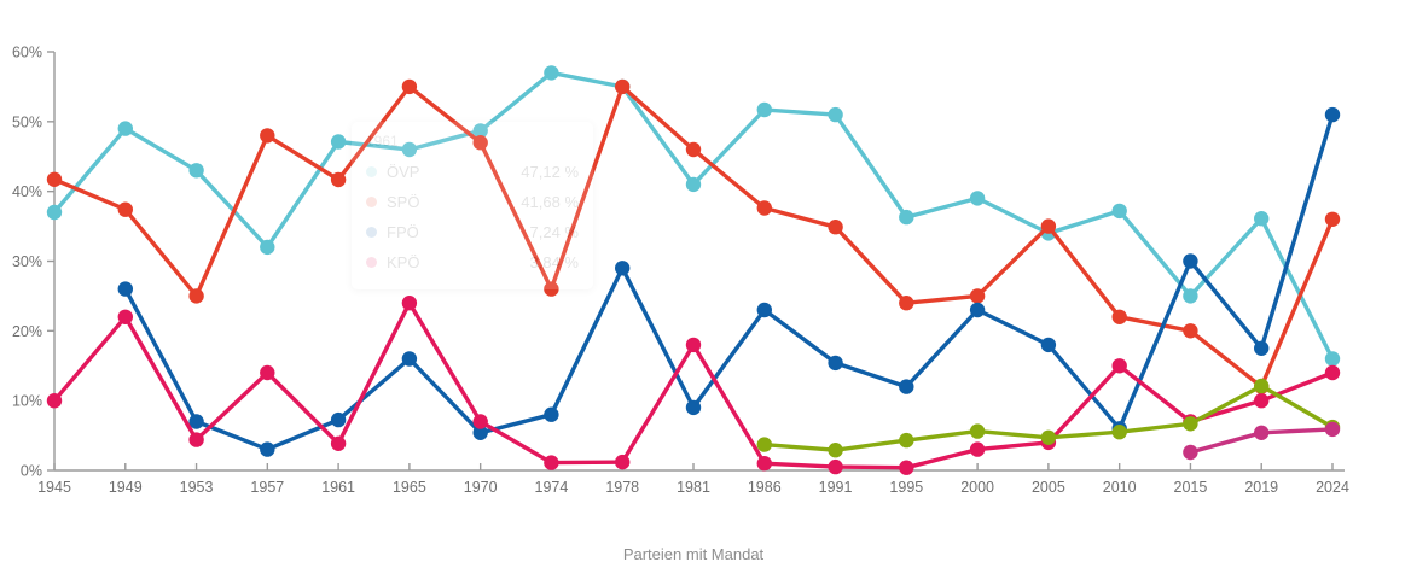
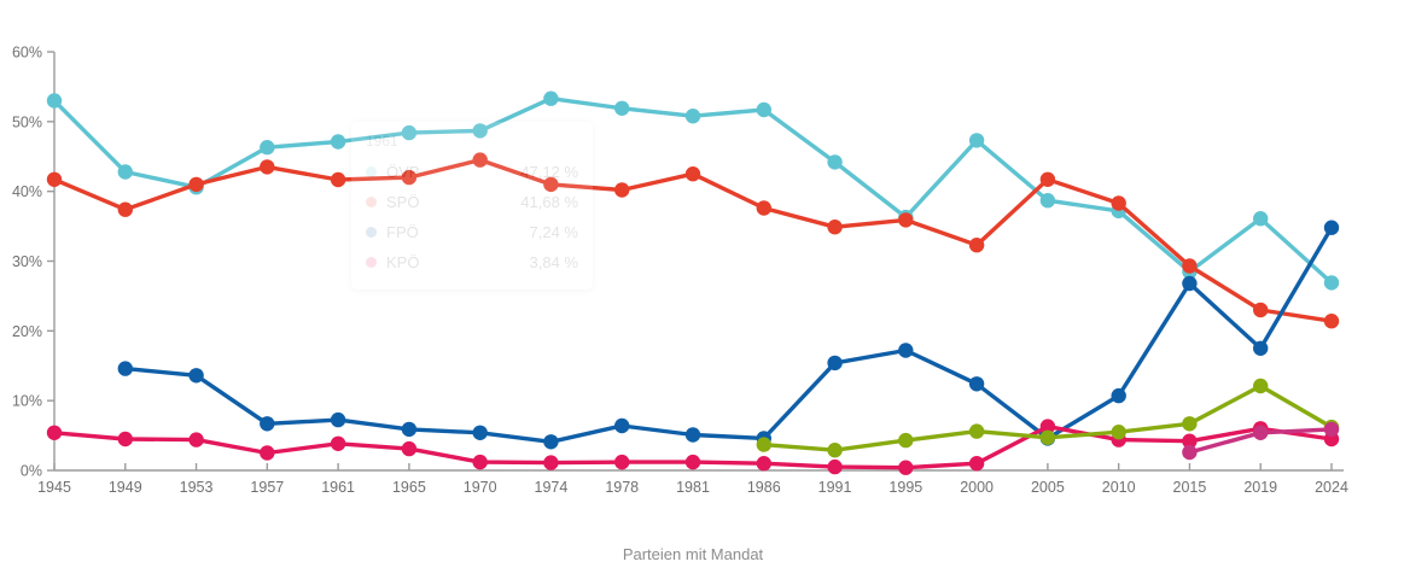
ÖVP/1945: 37% -> 53%
KPÖ/1945: 10% -> 5%
ÖVP/1949: 49% -> 43%
FPÖ/1949: 26% -> 15%
KPÖ/1949: 22% -> 4%
ÖVP/1953: 43% -> 41%
SPÖ/1953: 25% -> 41%
FPÖ/1953: 7% -> 14%
ÖVP/1957: 32% -> 46%
SPÖ/1957: 48% -> 44%
FPÖ/1957: 3% -> 7%
KPÖ/1957: 14% -> 2%
ÖVP/1965: 46% -> 48%
SPÖ/1965: 55% -> 42%
FPÖ/1965: 16% -> 6%
KPÖ/1965: 24% -> 3%
SPÖ/1970: 47% -> 44%
KPÖ/1970: 7% -> 1%
ÖVP/1974: 57% -> 53%
SPÖ/1974: 26% -> 41%
FPÖ/1974: 8% -> 4%
ÖVP/1978: 55% -> 52%
SPÖ/1978: 55% -> 40%
FPÖ/1978: 29% -> 6%
ÖVP/1981: 41% -> 51%
SPÖ/1981: 46% -> 42%
FPÖ/1981: 9% -> 5%
KPÖ/1981: 18% -> 1%
FPÖ/1986: 23% -> 5%
ÖVP/1991: 51% -> 44%
SPÖ/1995: 24% -> 36%
FPÖ/1995: 12% -> 17%
ÖVP/2000: 39% -> 47%
SPÖ/2000: 25% -> 32%
FPÖ/2000: 23% -> 12%
KPÖ/2000: 3% -> 1%
ÖVP/2005: 34% -> 39%
SPÖ/2005: 35% -> 42%
FPÖ/2005: 18% -> 5%
KPÖ/2005: 4% -> 6%
SPÖ/2010: 22% -> 38%
FPÖ/2010: 6% -> 11%
KPÖ/2010: 15% -> 4%
ÖVP/2015: 25% -> 28%
SPÖ/2015: 20% -> 29%
FPÖ/2015: 30% -> 27%
KPÖ/2015: 7% -> 4%
SPÖ/2019: 12% -> 23%
KPÖ/2019: 10% -> 6%
ÖVP/2024: 16% -> 27%
SPÖ/2024: 36% -> 21%
FPÖ/2024: 51% -> 35%
KPÖ/2024: 14% -> 4%
